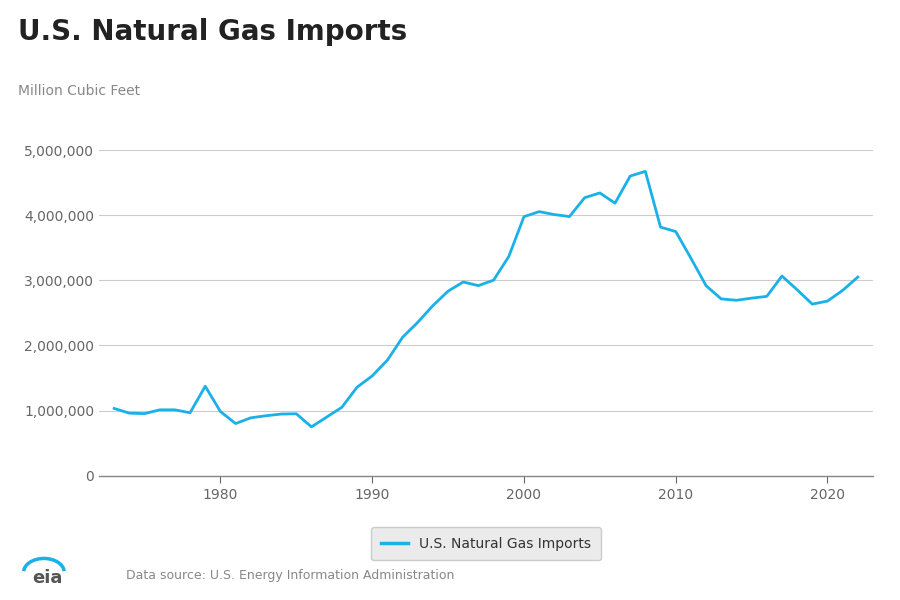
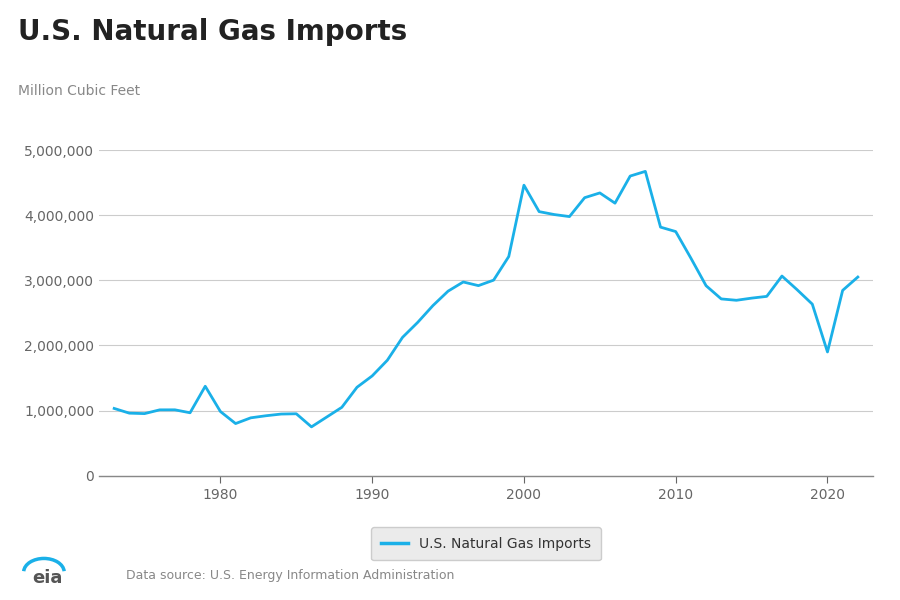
2000: 3,980,000 -> 4,460,000
2020: 2,680,000 -> 1,900,000
